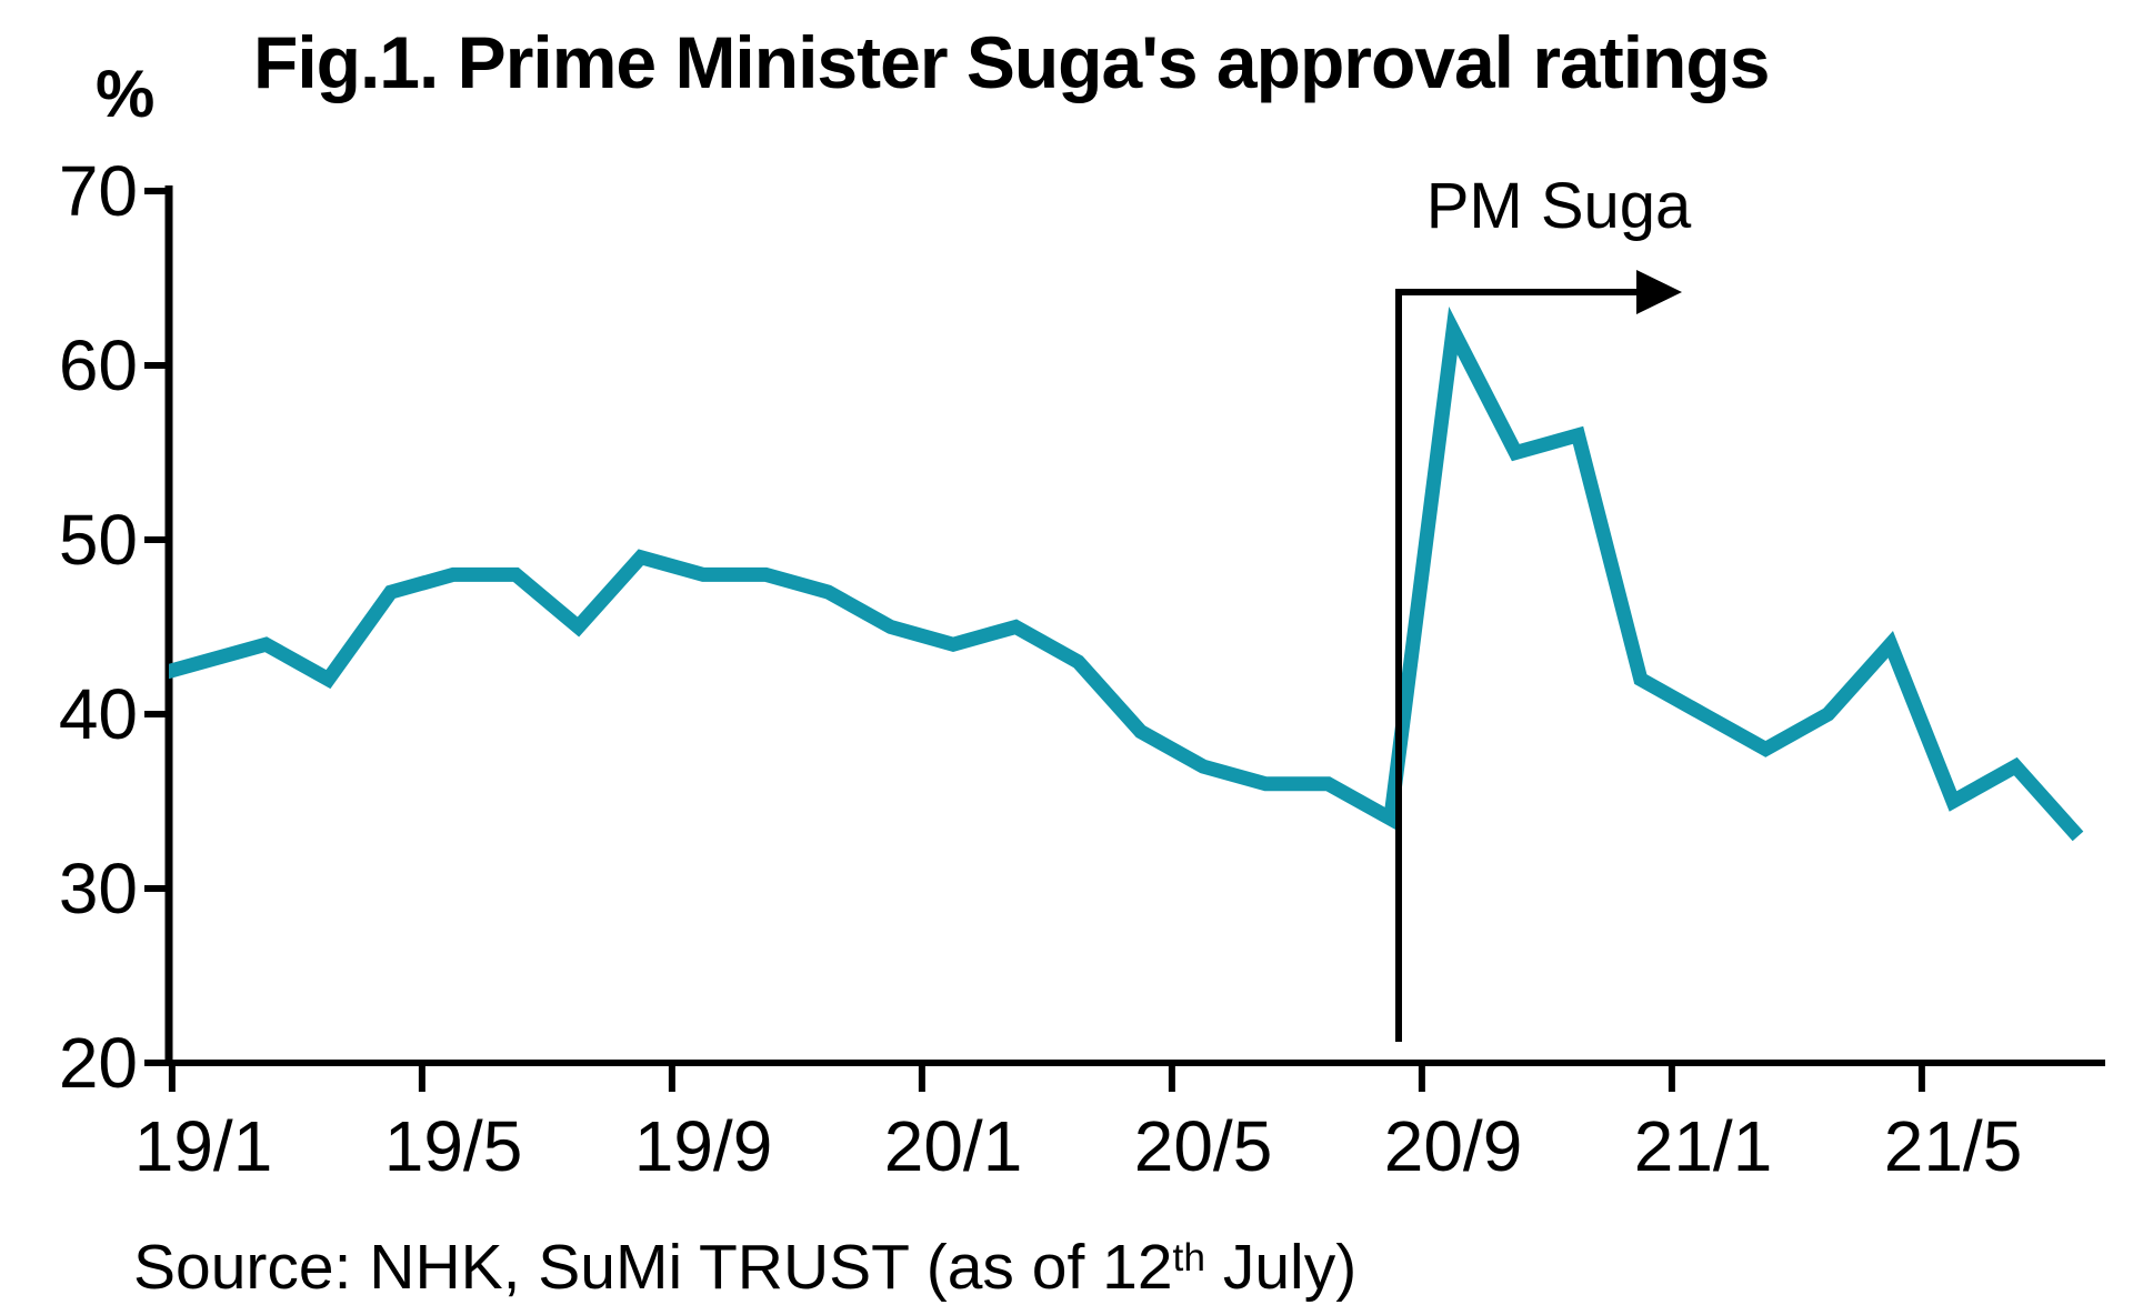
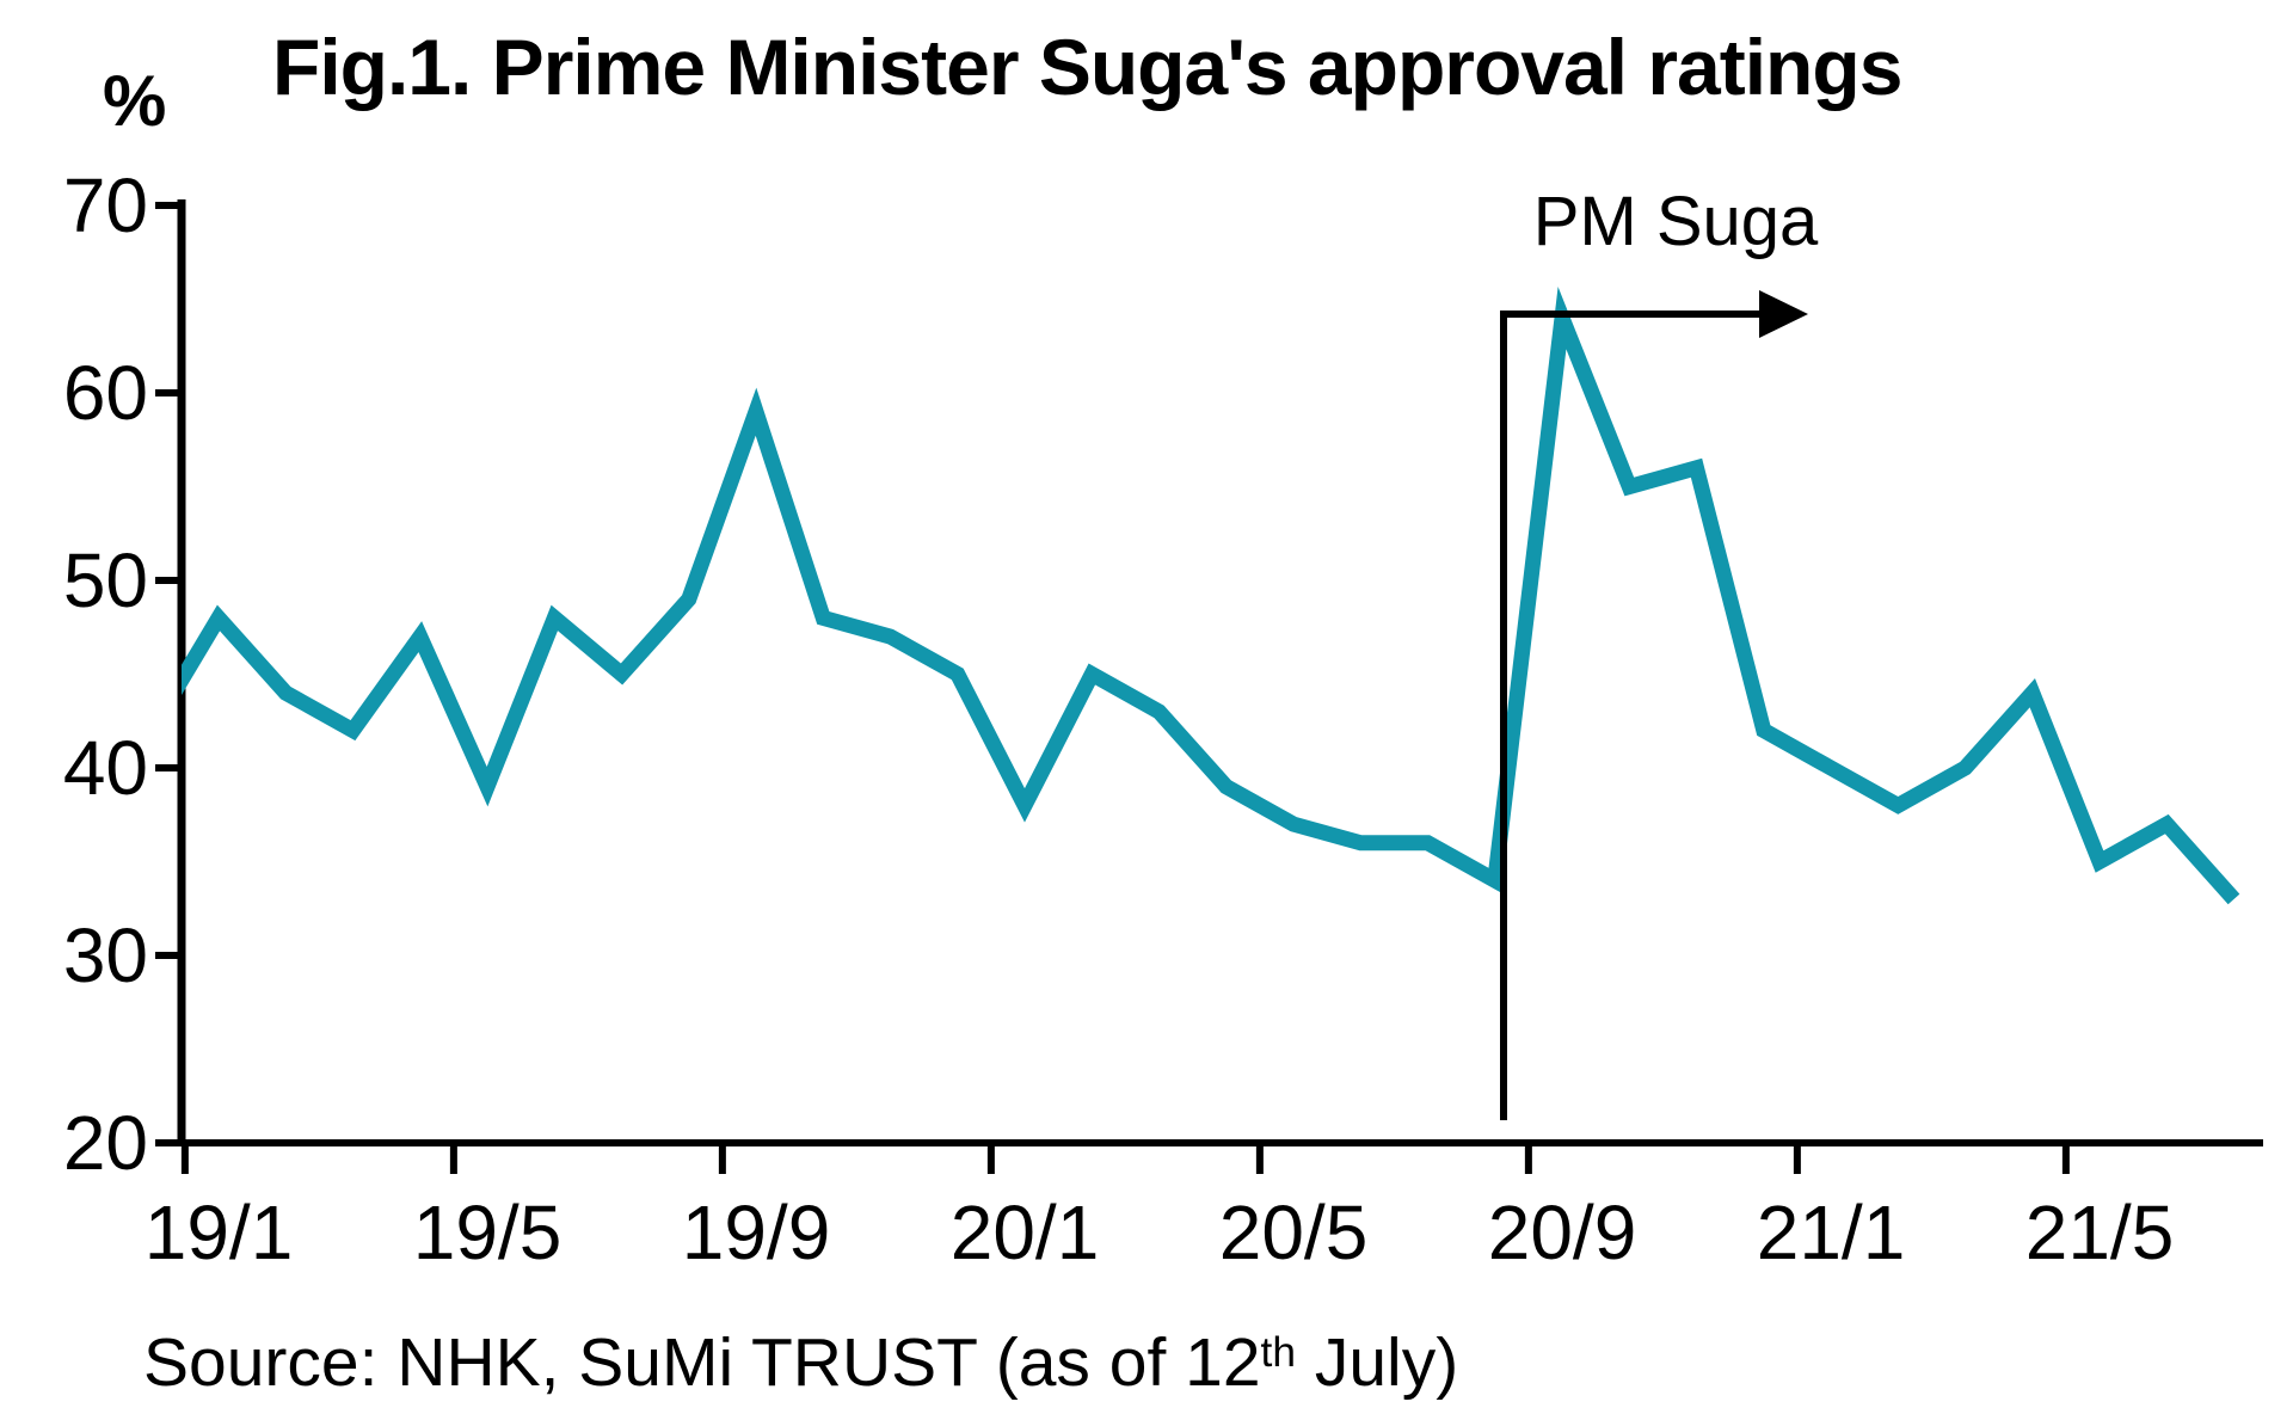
19/1: 43 -> 48
19/5: 48 -> 39
19/9: 48 -> 59
20/1: 44 -> 38
20/9: 62 -> 64
